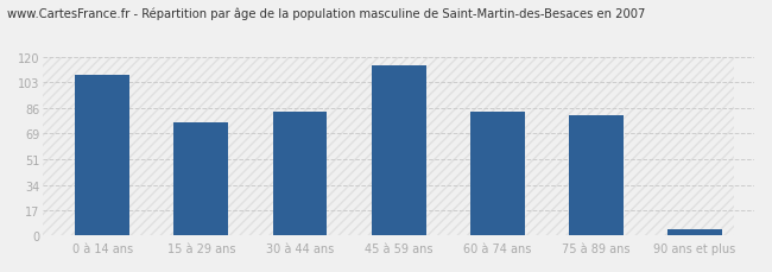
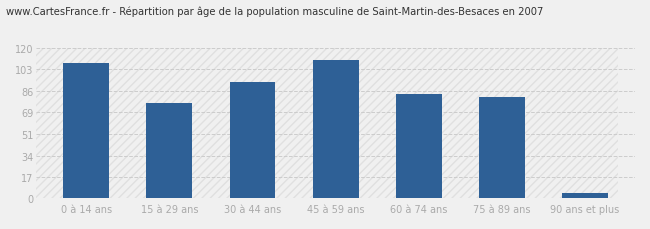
30 à 44 ans: 83 -> 93
45 à 59 ans: 114 -> 110
